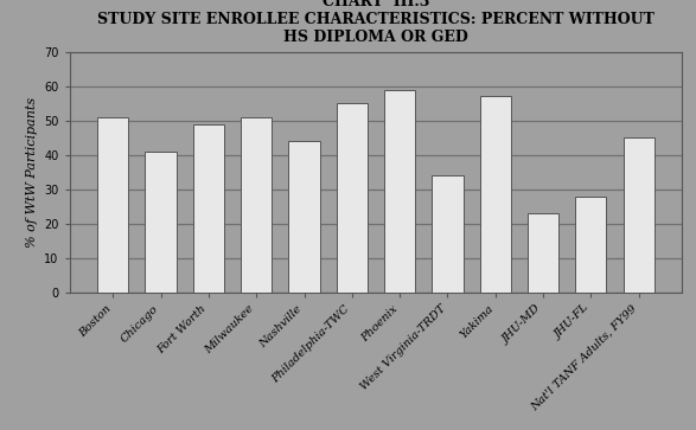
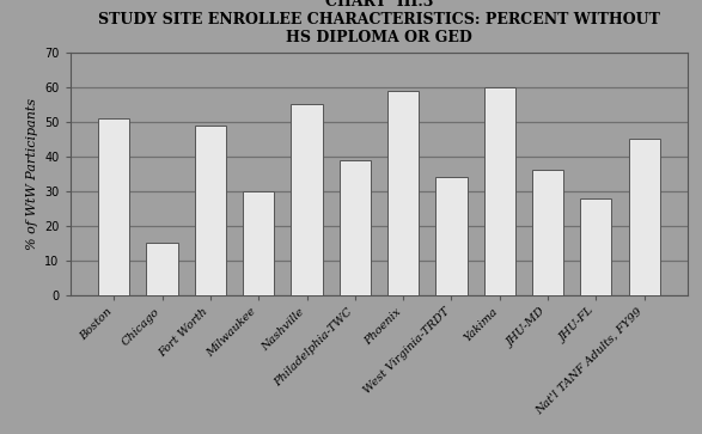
Chicago: 41 -> 15
Milwaukee: 51 -> 30
Nashville: 44 -> 55
Philadelphia-TWC: 55 -> 39
Yakima: 57 -> 60
JHU-MD: 23 -> 36
